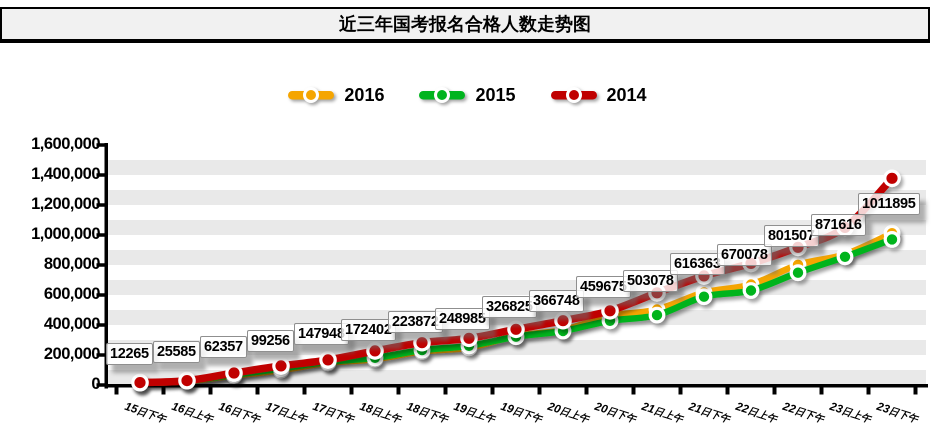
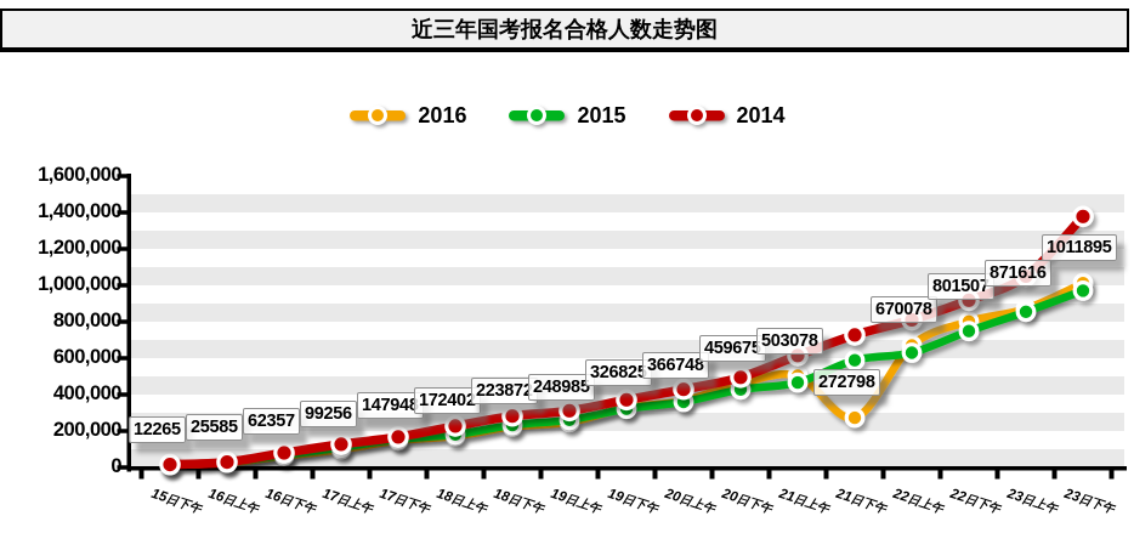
2016/21日下午: 616363 -> 272798
